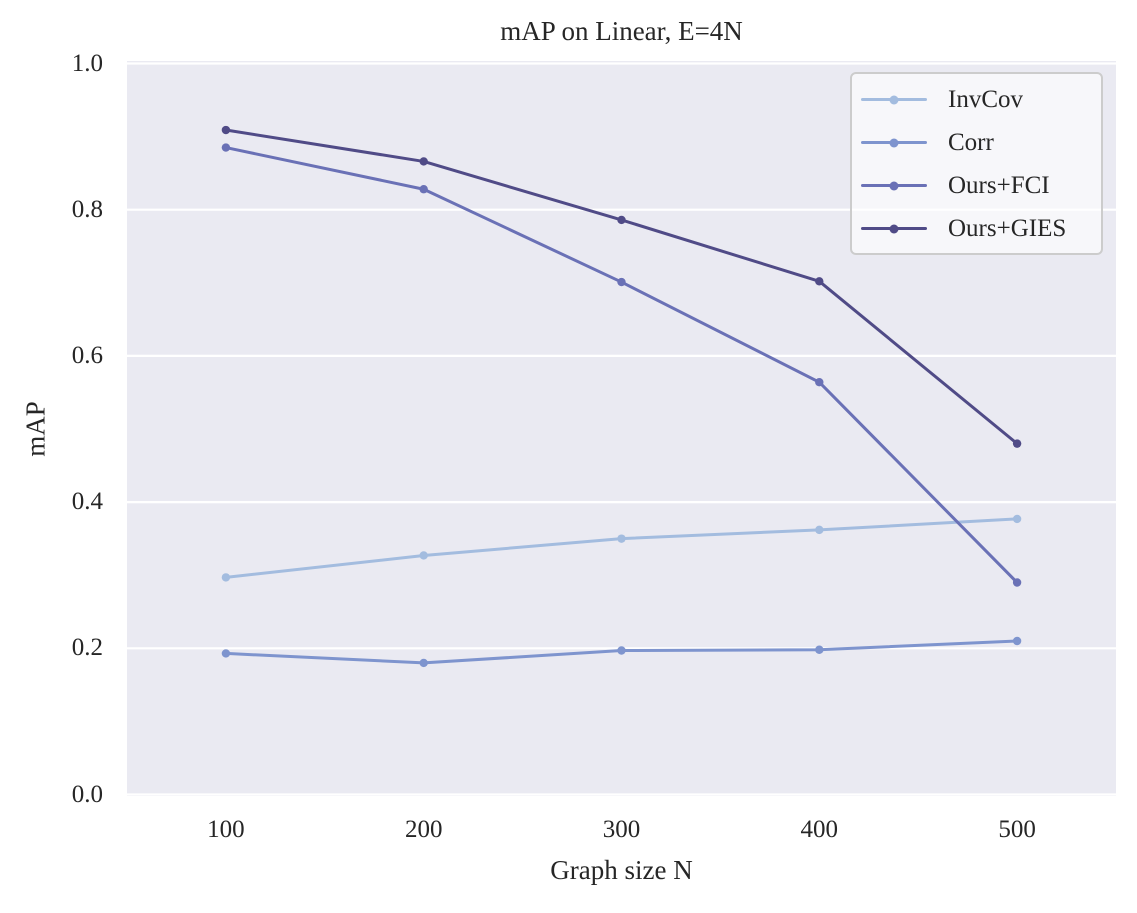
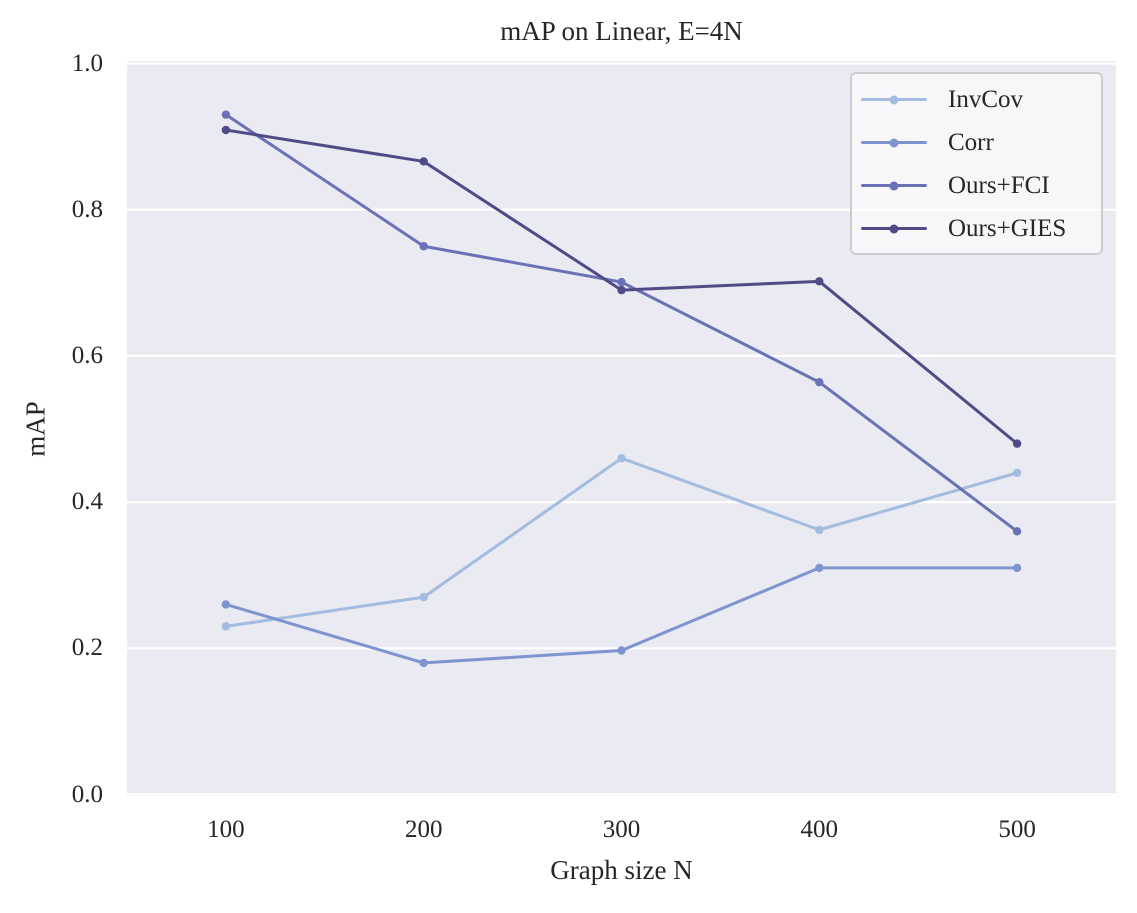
InvCov/100: 0.30 -> 0.23
Corr/100: 0.19 -> 0.26
Ours+FCI/100: 0.89 -> 0.93
InvCov/200: 0.33 -> 0.27
Ours+FCI/200: 0.83 -> 0.75
InvCov/300: 0.35 -> 0.46
Ours+GIES/300: 0.79 -> 0.69
Corr/400: 0.20 -> 0.31
InvCov/500: 0.38 -> 0.44
Corr/500: 0.21 -> 0.31
Ours+FCI/500: 0.29 -> 0.36
